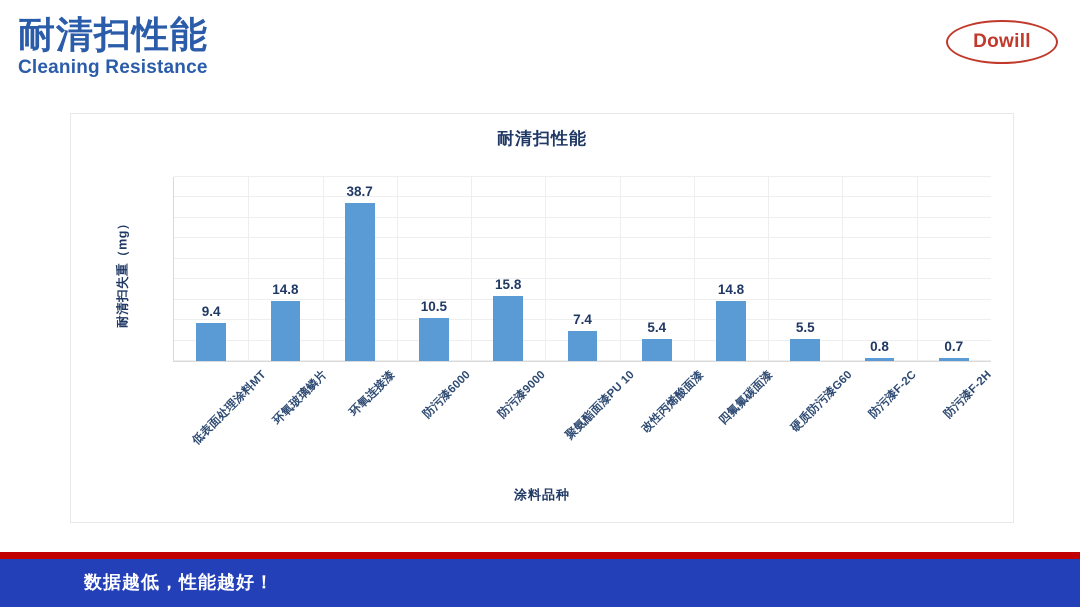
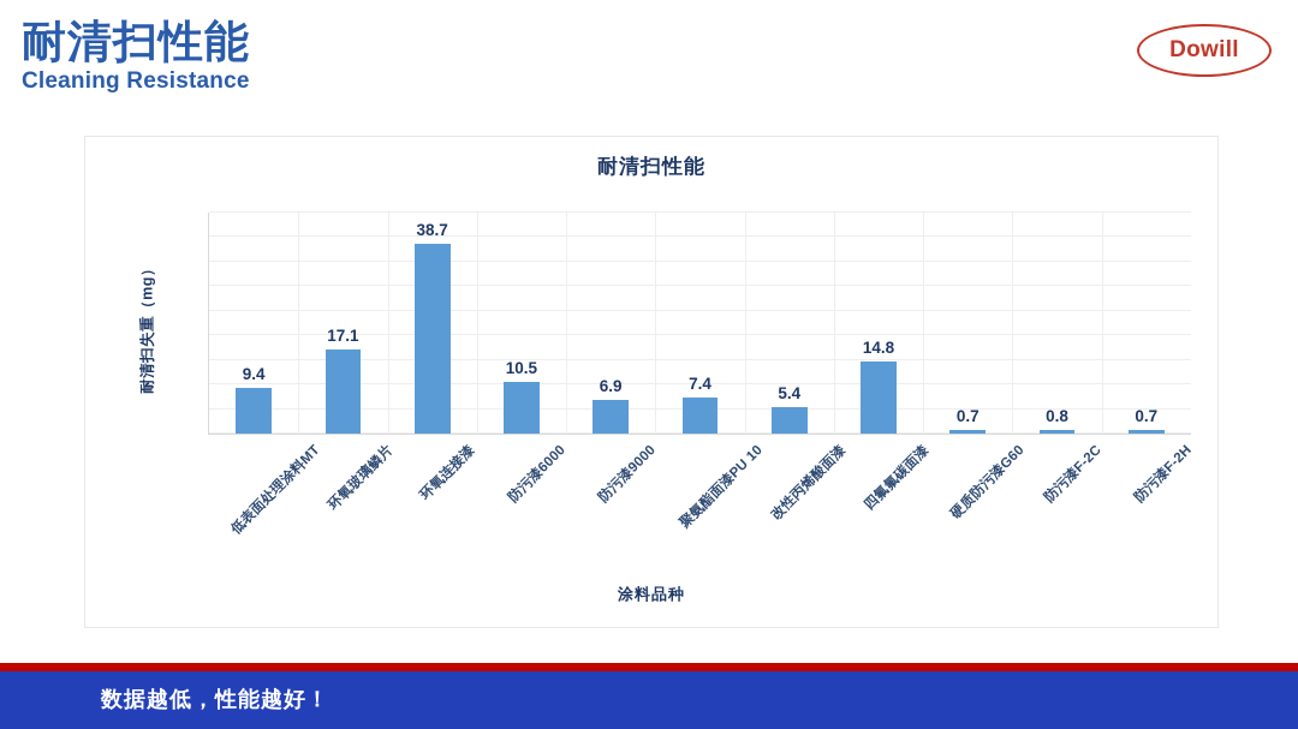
环氧玻璃鳞片: 14.8 -> 17.1
防污漆9000: 15.8 -> 6.9
硬质防污漆G60: 5.5 -> 0.7
